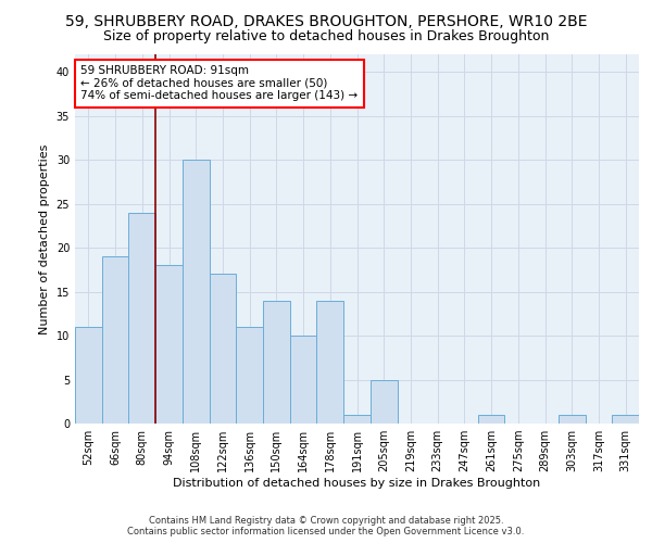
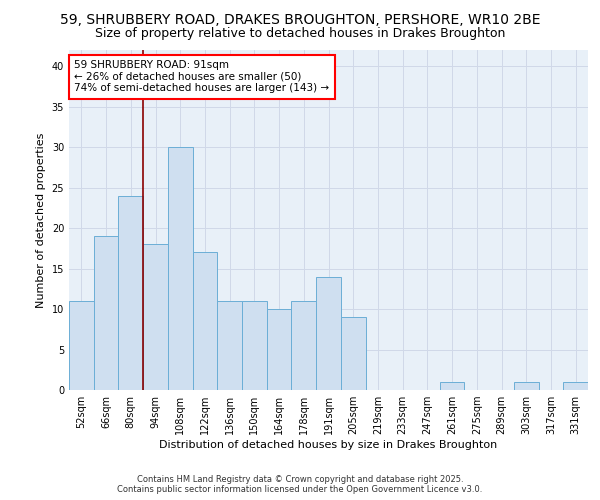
150sqm: 14 -> 11
178sqm: 14 -> 11
191sqm: 1 -> 14
205sqm: 5 -> 9
